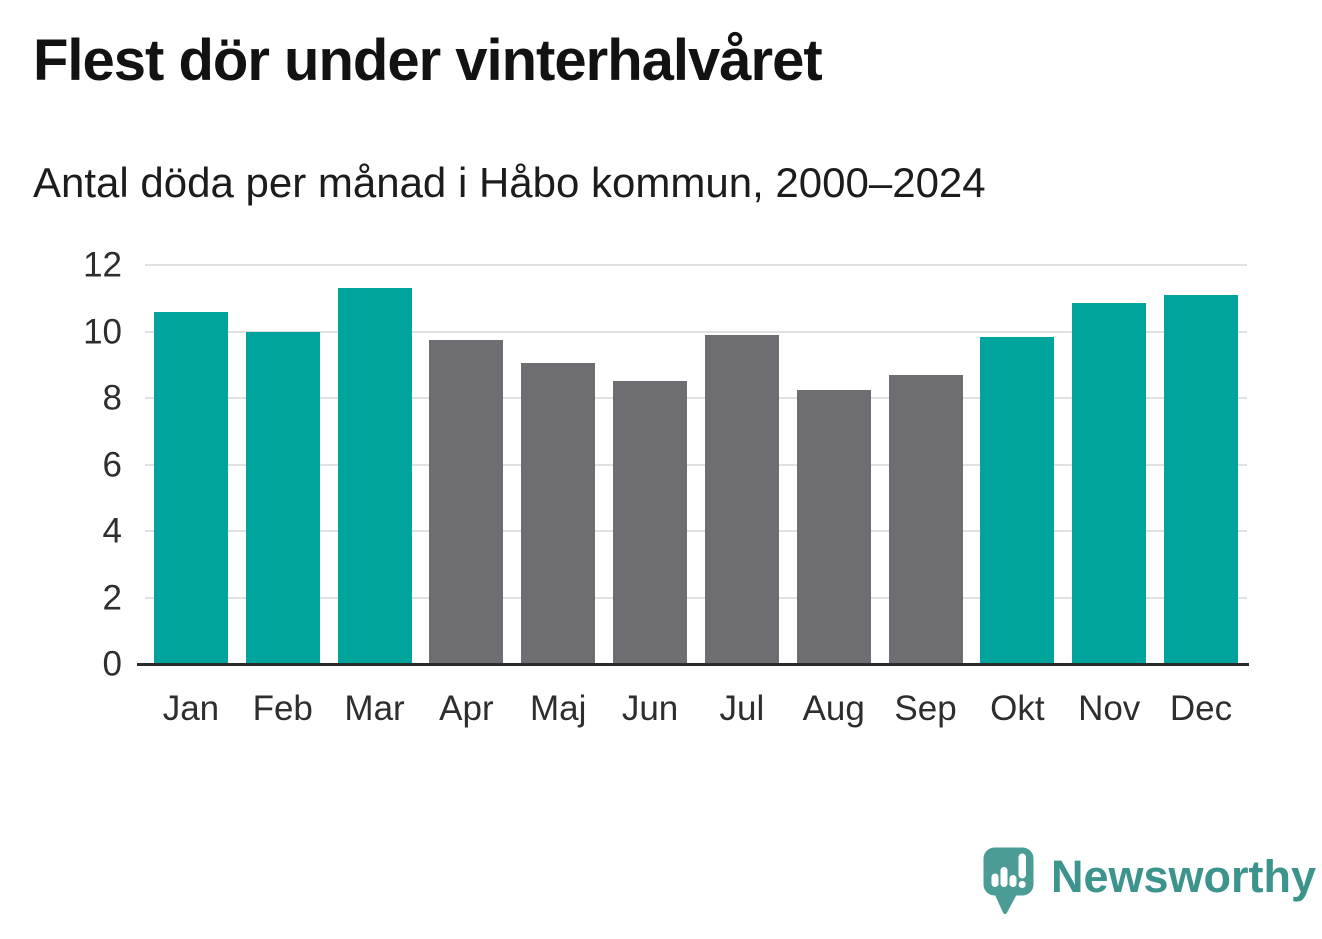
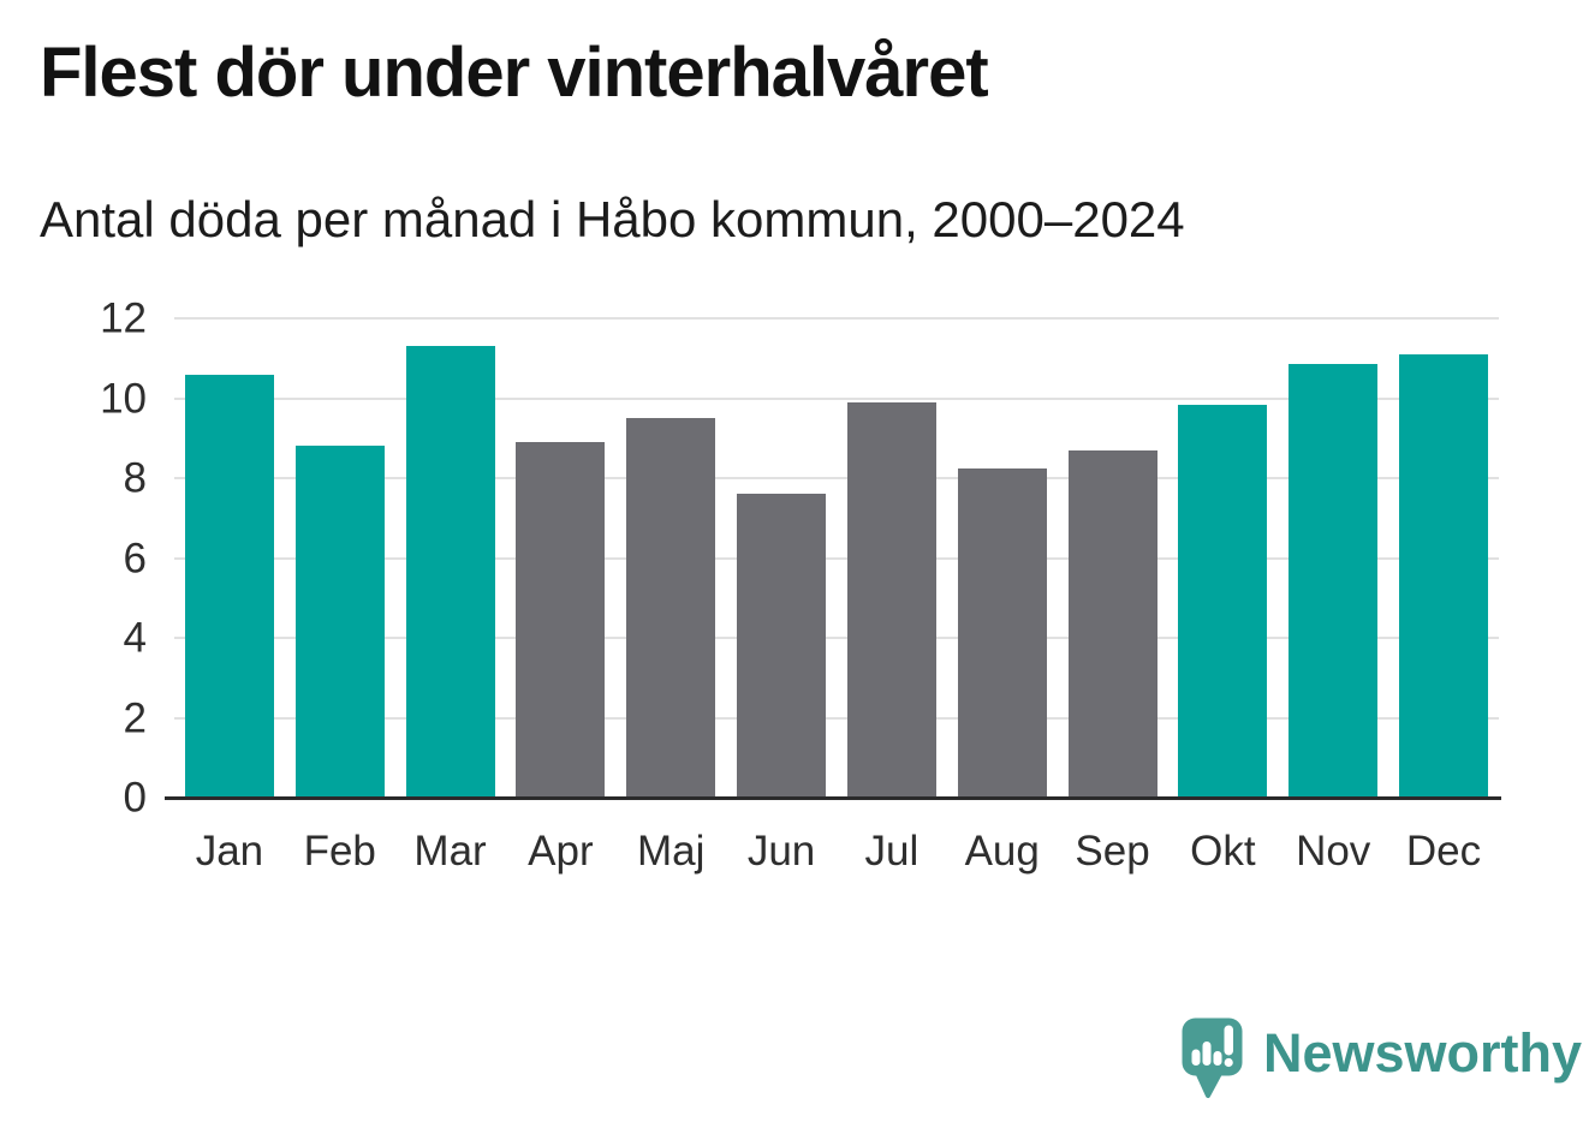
Feb: 10.0 -> 8.8
Apr: 9.8 -> 8.9
Maj: 9.1 -> 9.5
Jun: 8.5 -> 7.6
